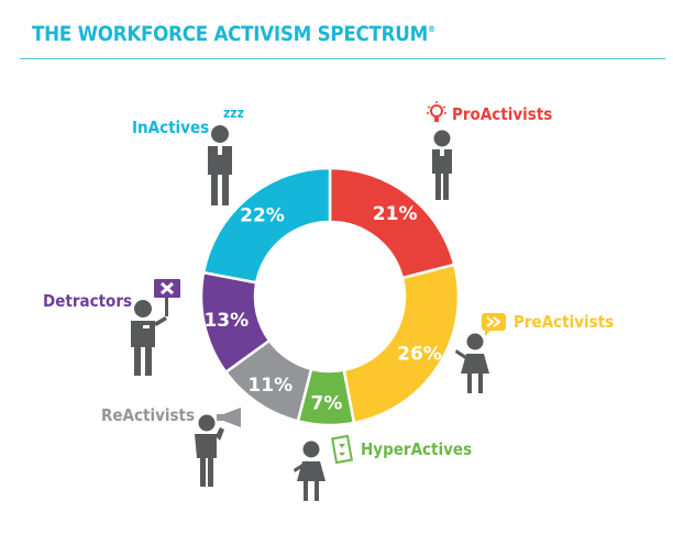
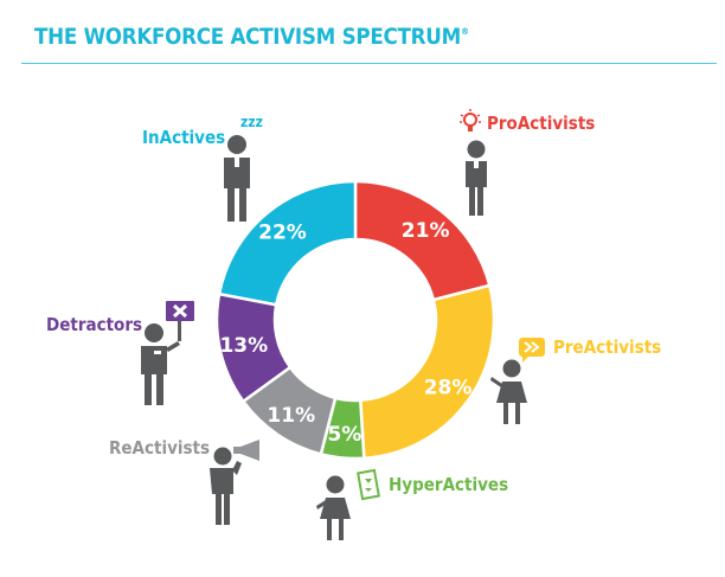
PreActivists: 26% -> 28%
HyperActives: 7% -> 5%
